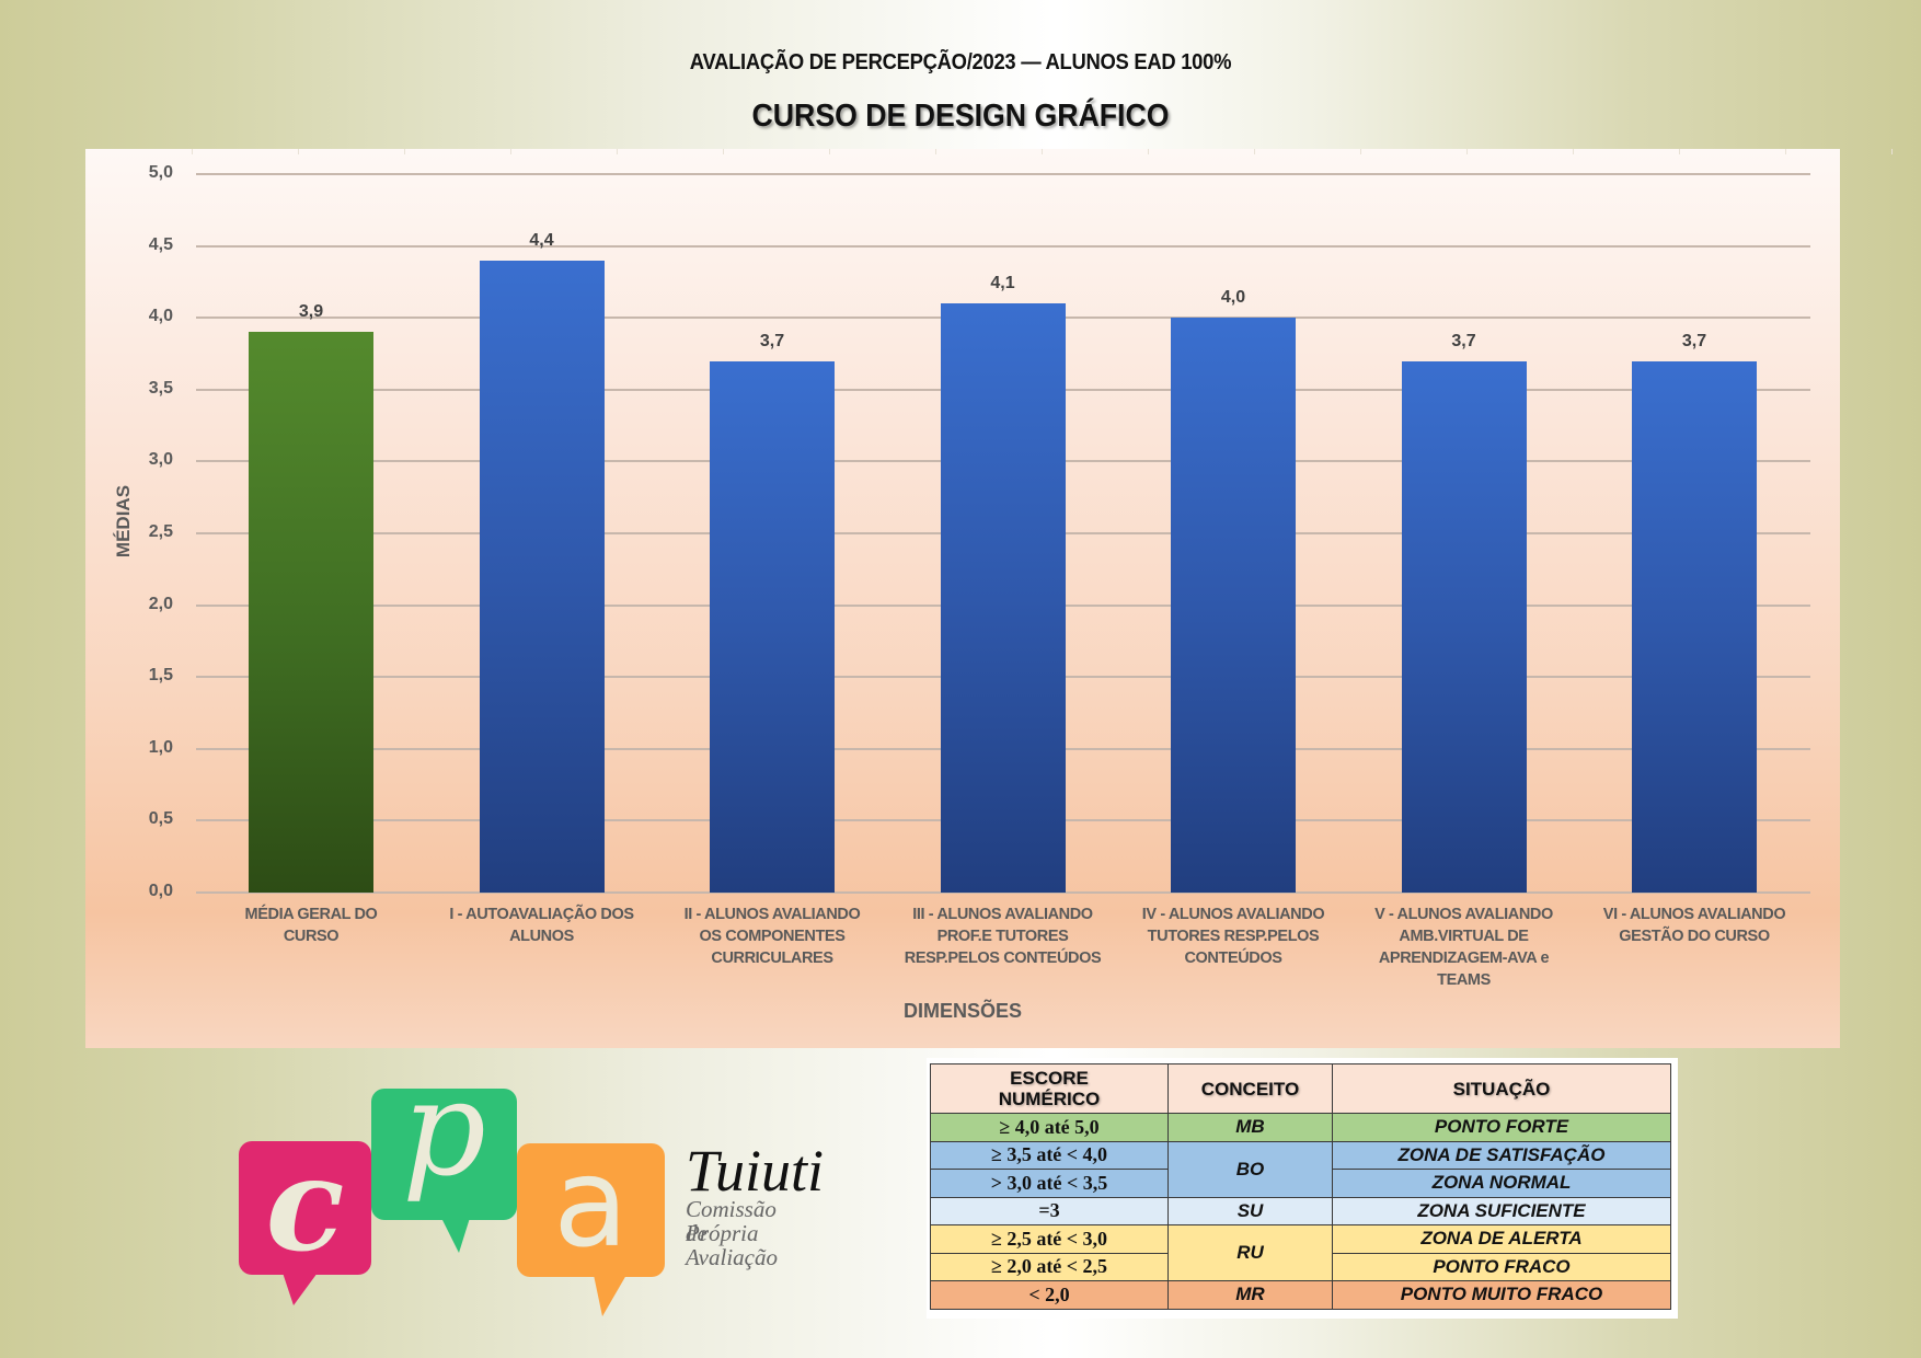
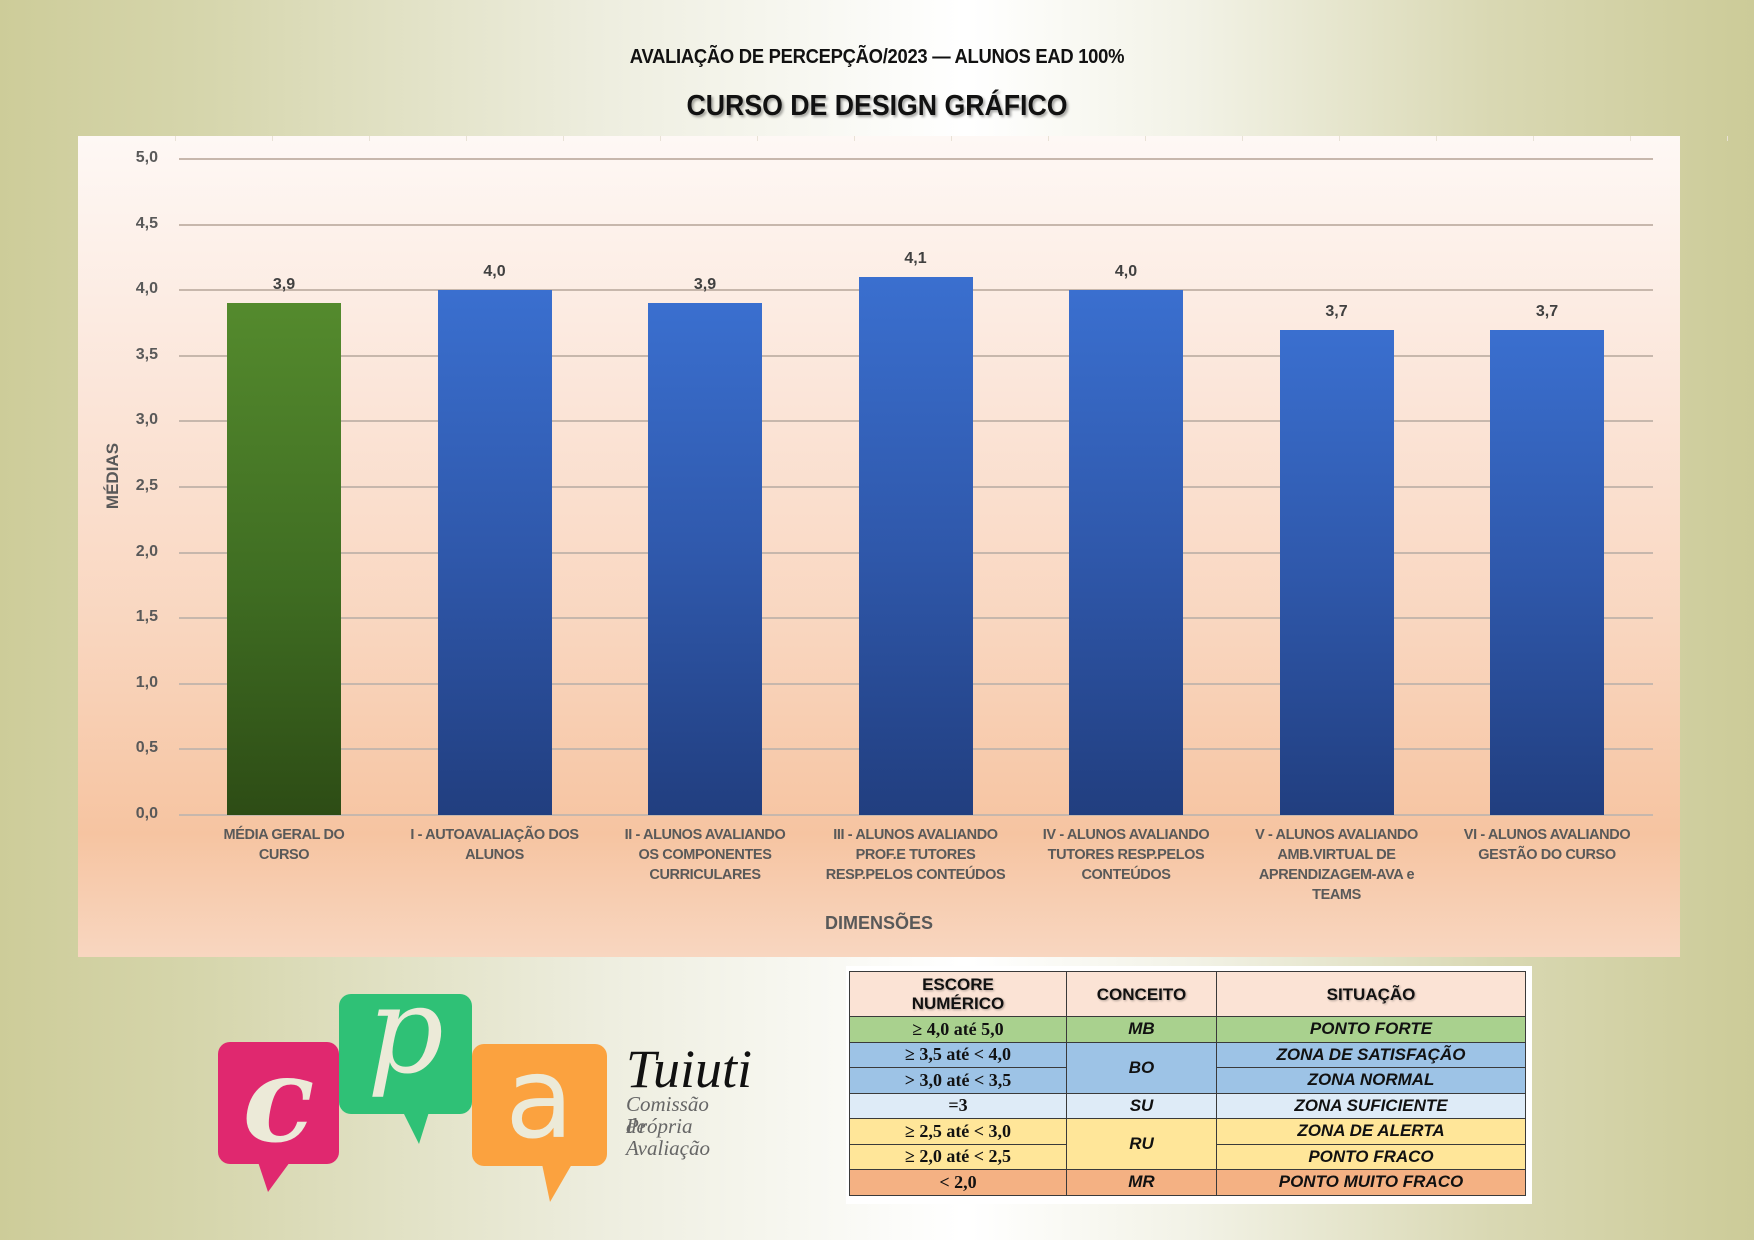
I - AUTOAVALIAÇÃO DOS ALUNOS: 4,4 -> 4,0
II - ALUNOS AVALIANDO OS COMPONENTES CURRICULARES: 3,7 -> 3,9
